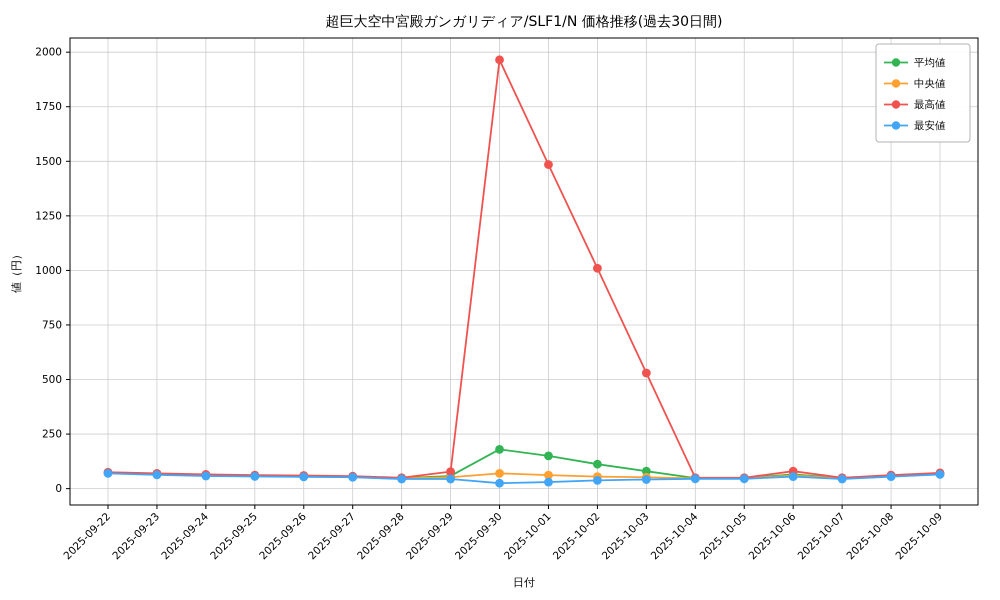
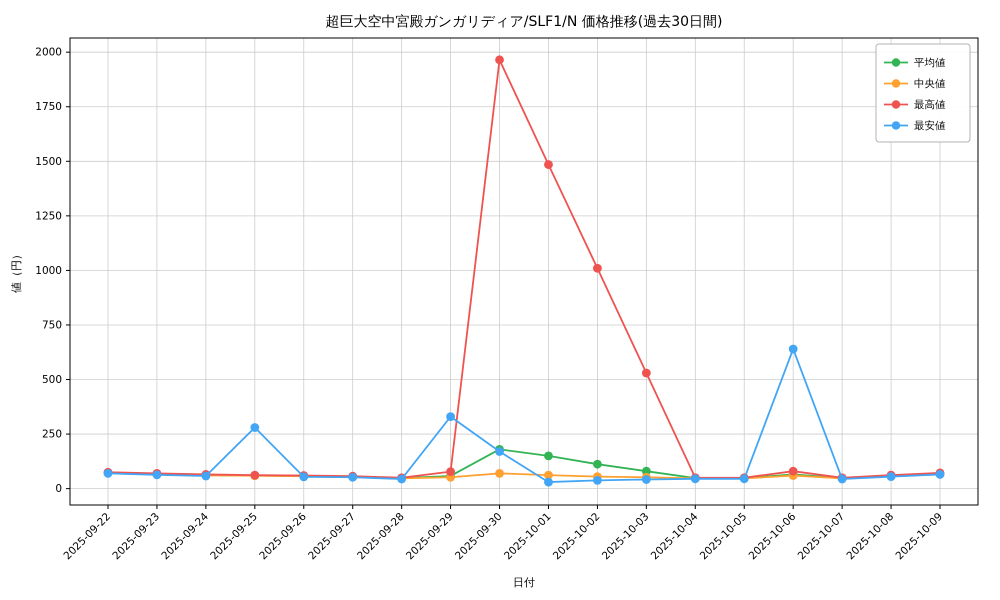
最安値/2025-09-25: 60 -> 280
最安値/2025-09-29: 40 -> 330
最安値/2025-09-30: 20 -> 170
最安値/2025-10-06: 60 -> 640
